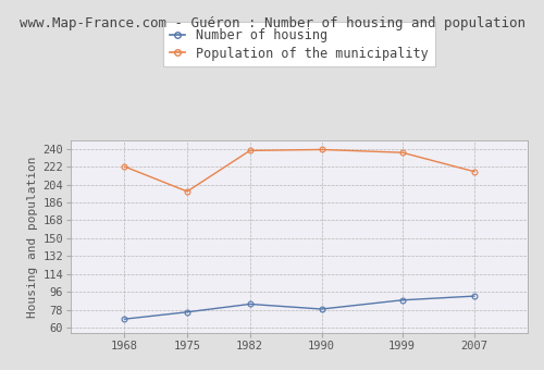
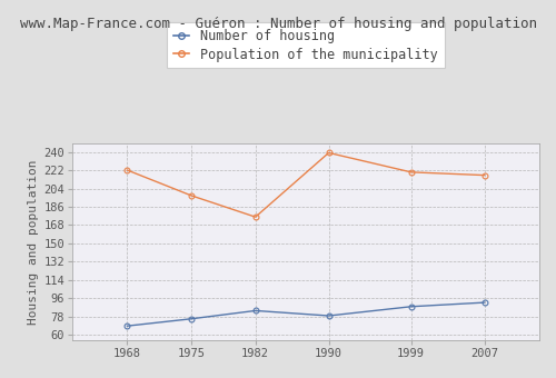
Population of the municipality/1982: 238 -> 176
Population of the municipality/1999: 236 -> 220
